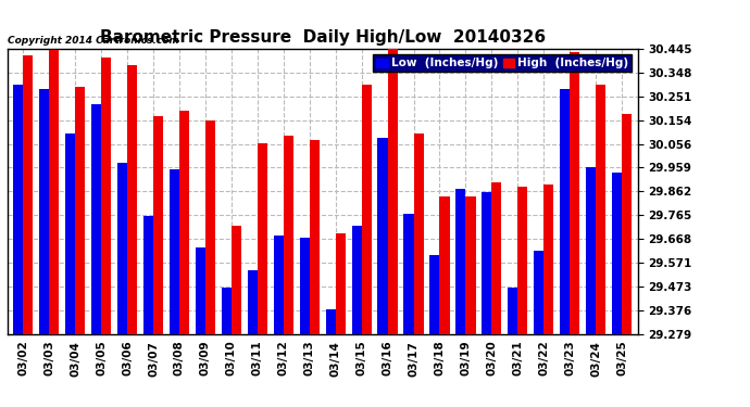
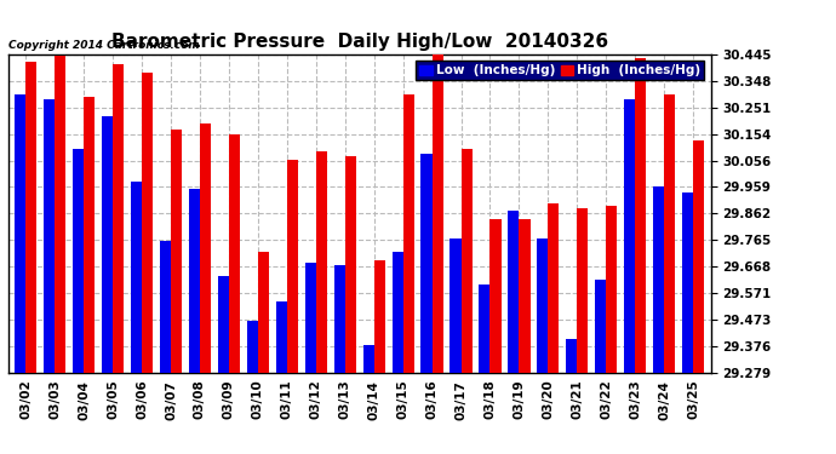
Low (Inches/Hg)/03/20: 29.86 -> 29.77
Low (Inches/Hg)/03/21: 29.47 -> 29.40
High (Inches/Hg)/03/25: 30.18 -> 30.13
